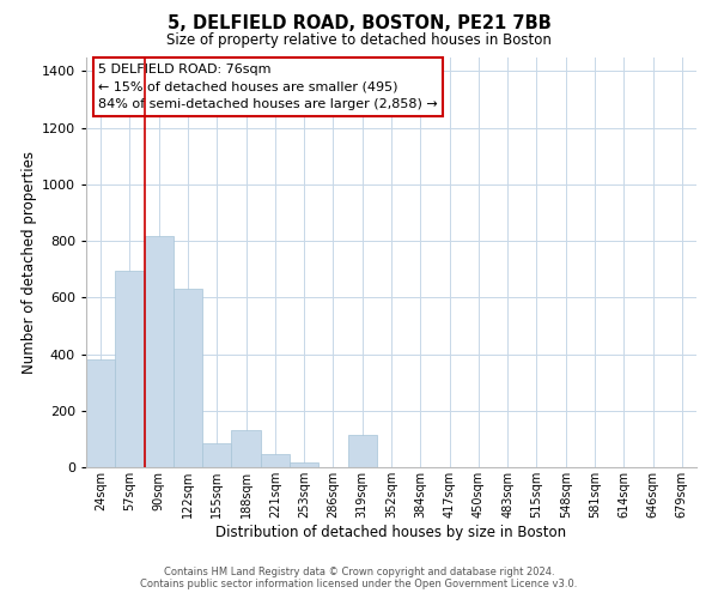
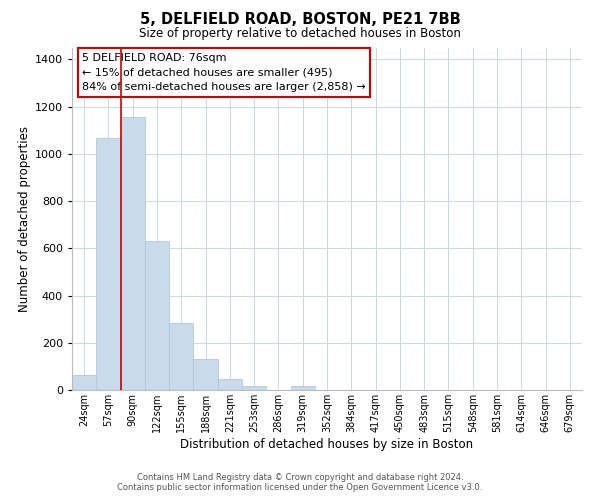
24sqm: 380 -> 65
57sqm: 695 -> 1065
90sqm: 815 -> 1155
155sqm: 85 -> 285
319sqm: 115 -> 18
